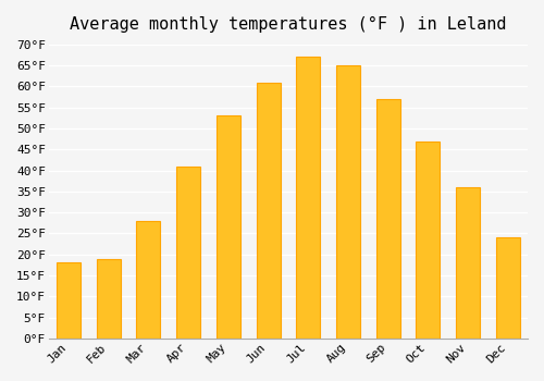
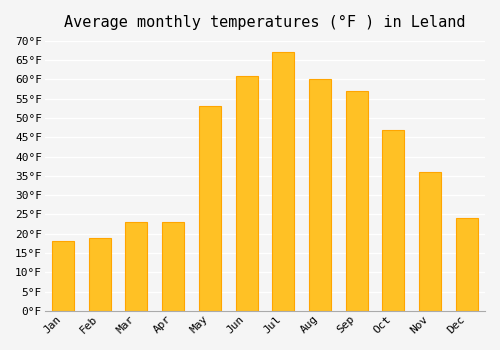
Mar: 28°F -> 23°F
Apr: 41°F -> 23°F
Aug: 65°F -> 60°F
